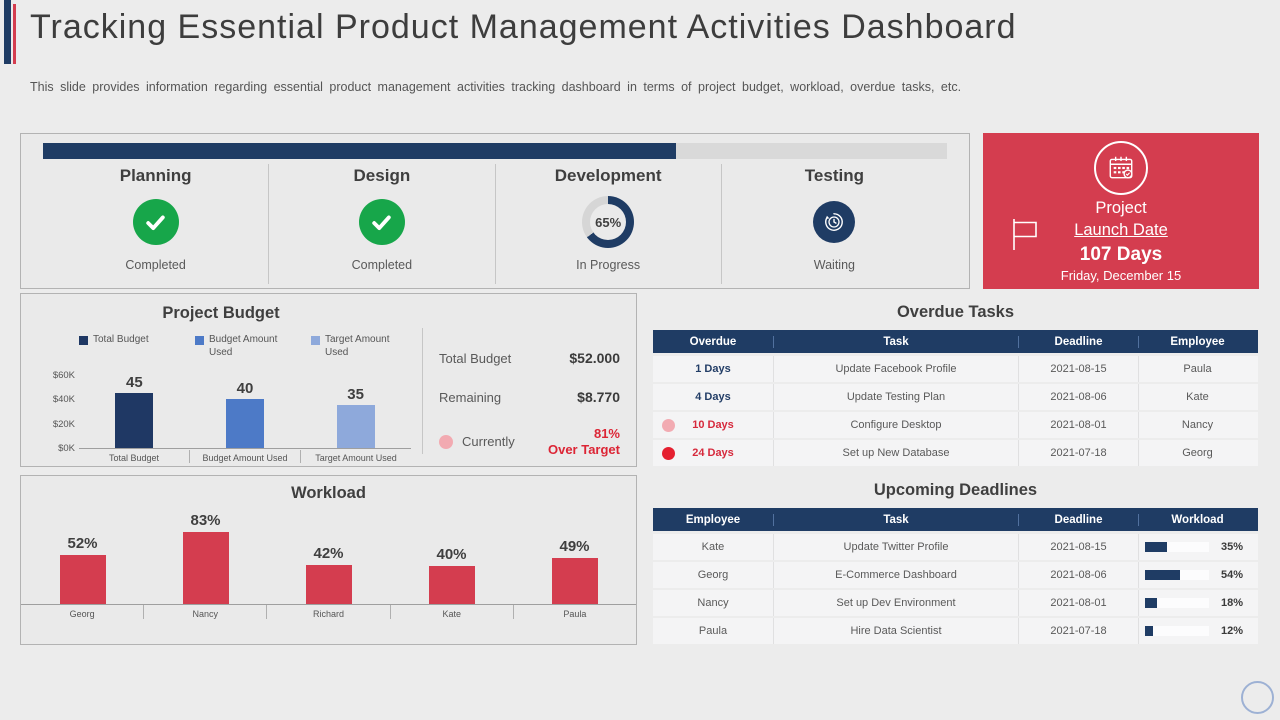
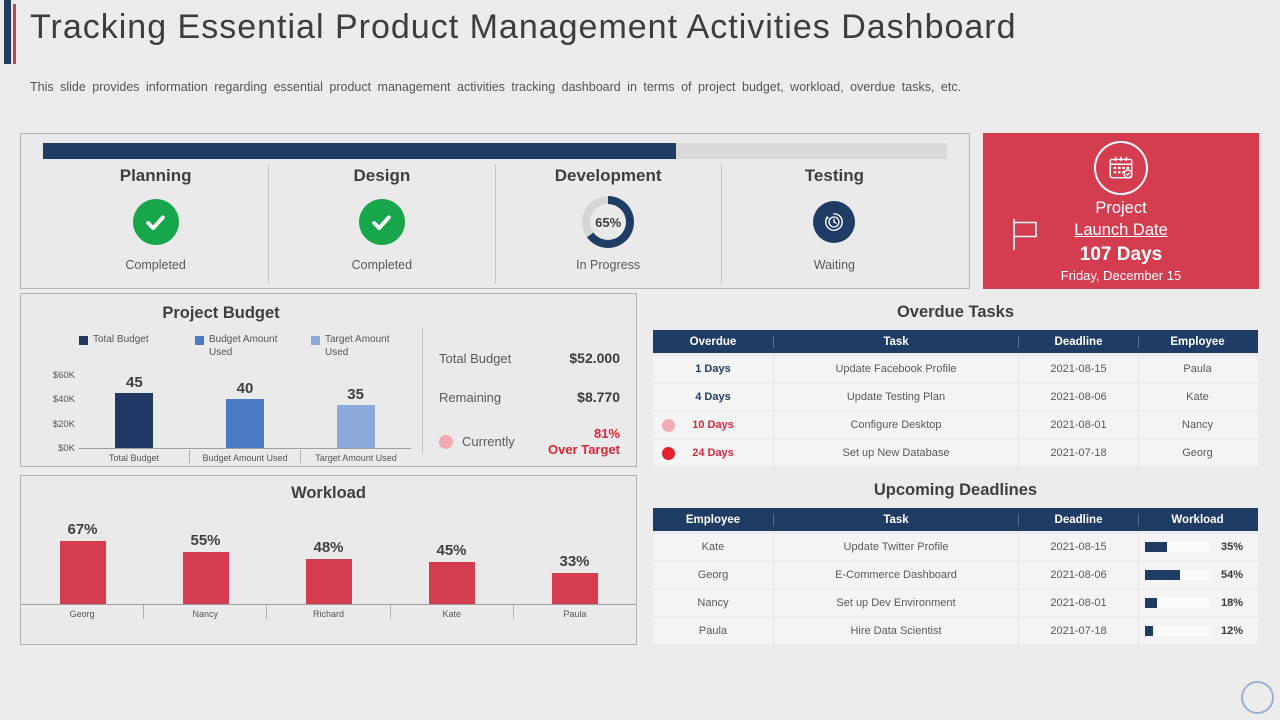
Workload/Georg: 52% -> 67%
Workload/Nancy: 83% -> 55%
Workload/Richard: 42% -> 48%
Workload/Kate: 40% -> 45%
Workload/Paula: 49% -> 33%
